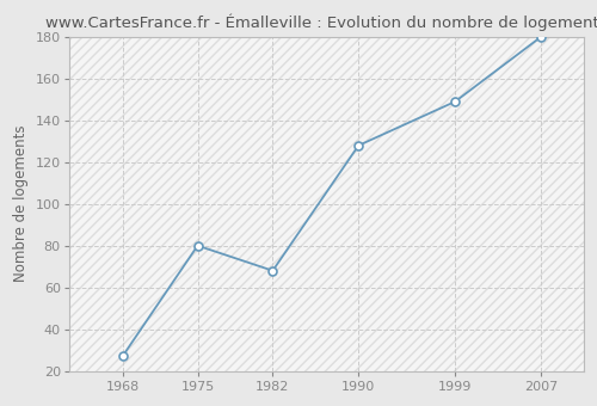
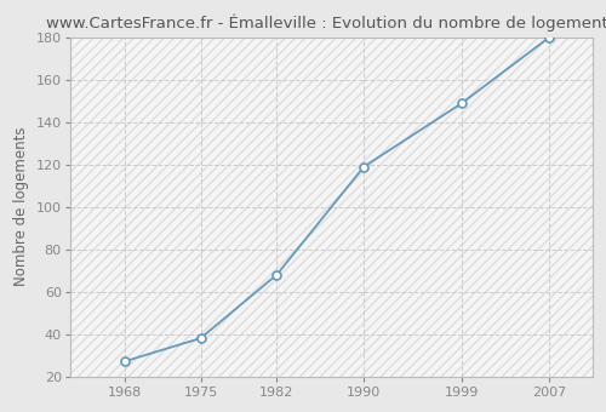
1975: 80 -> 38
1990: 128 -> 119
